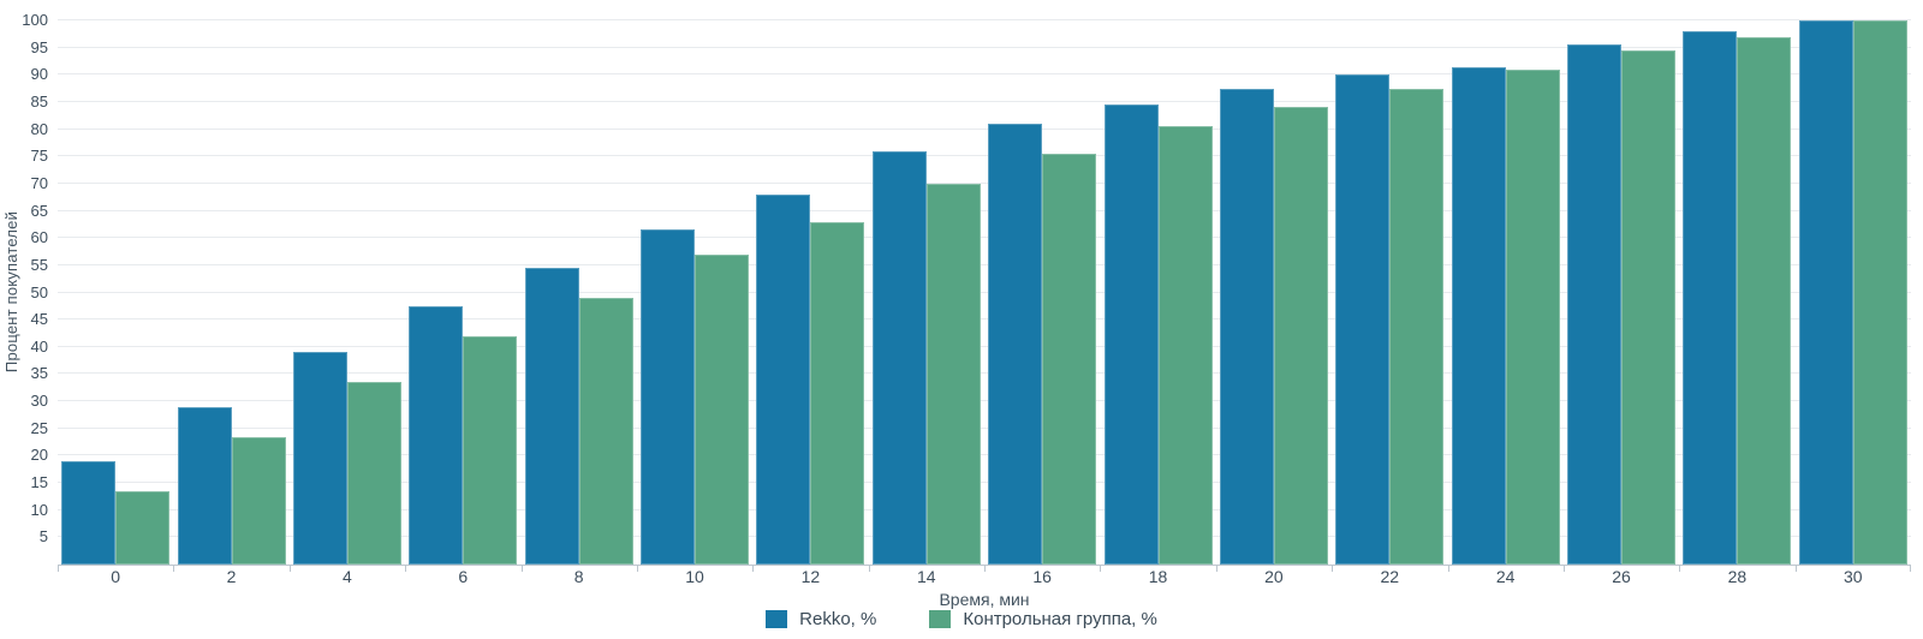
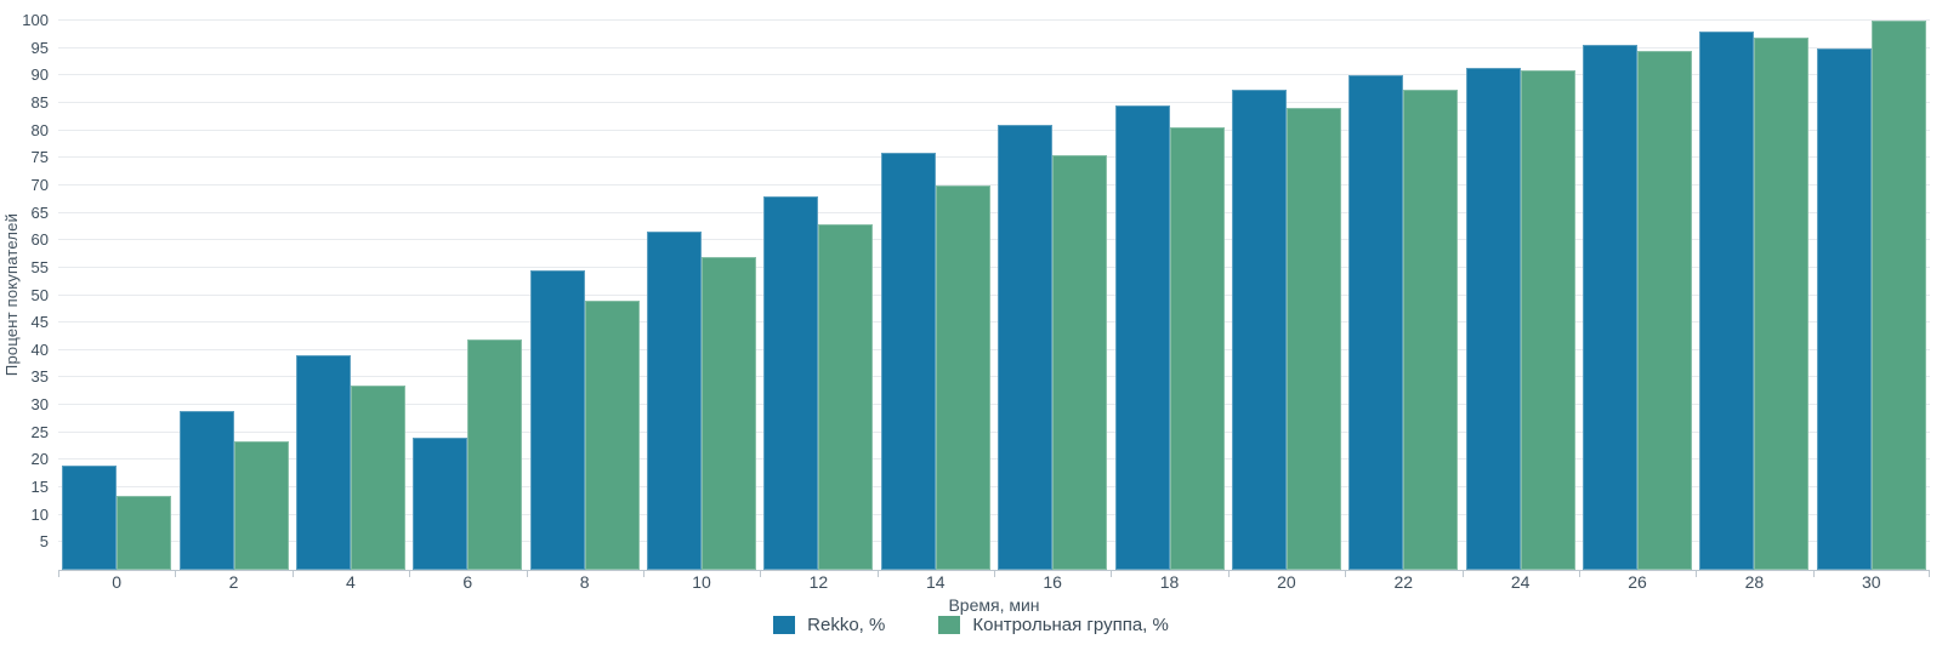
Rekko, %/6: 48 -> 24
Rekko, %/30: 100 -> 95
